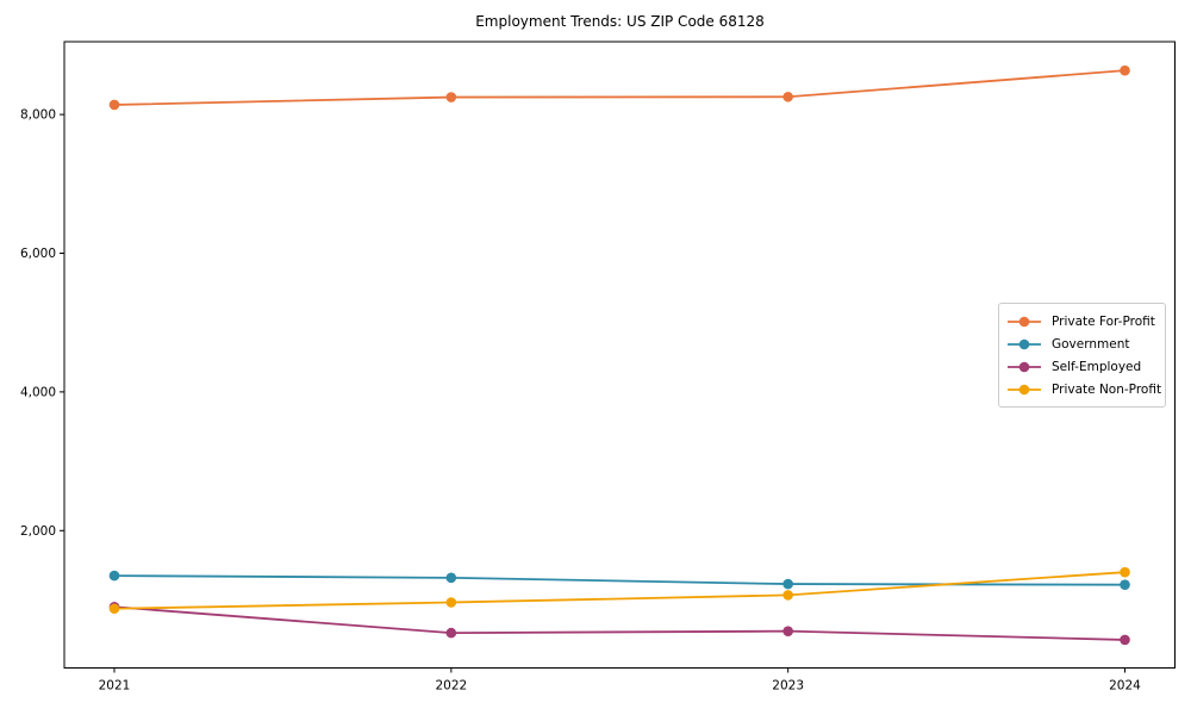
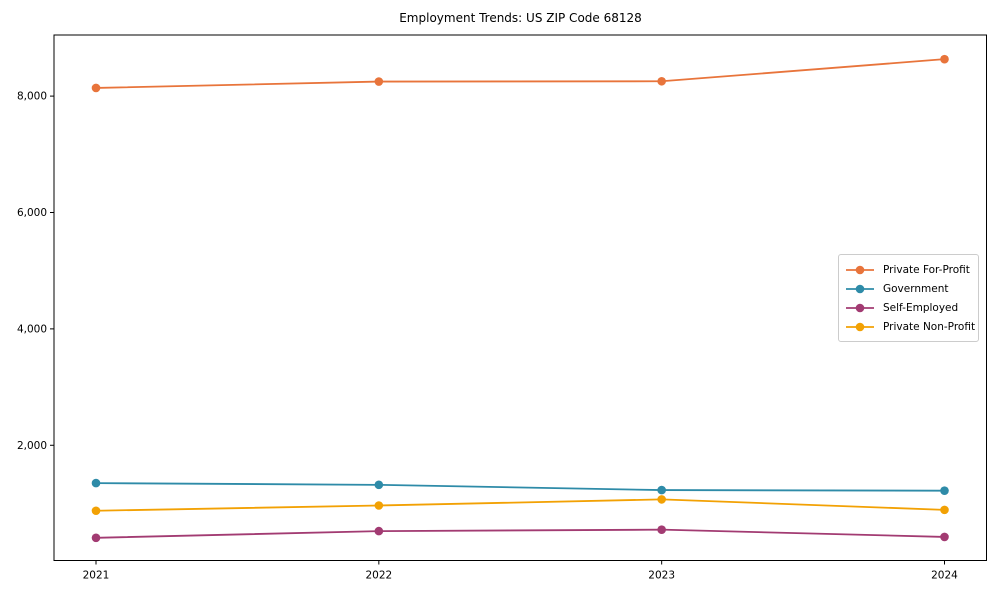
Self-Employed/2021: 900 -> 400
Private Non-Profit/2024: 1400 -> 900
